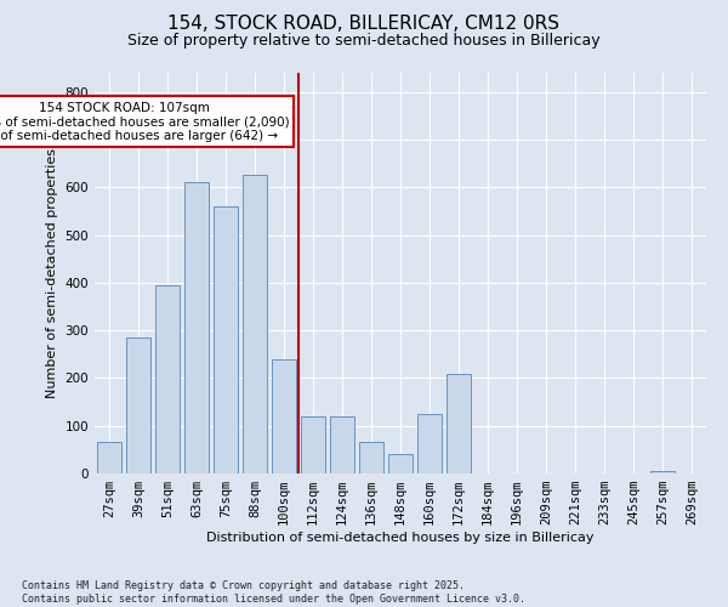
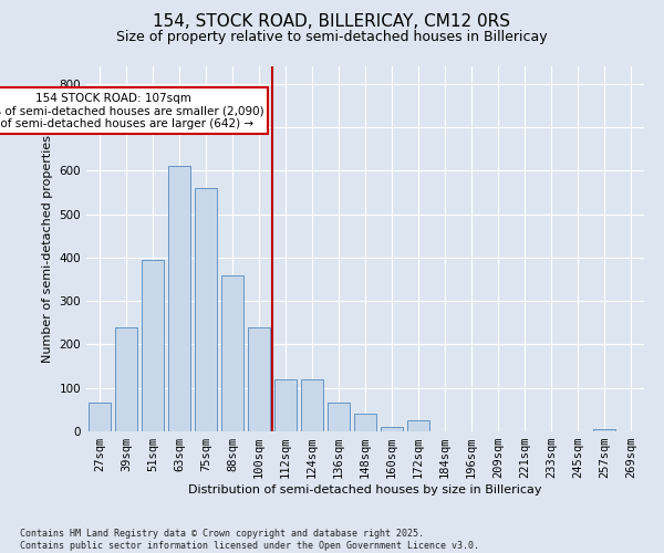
39sqm: 285 -> 240
88sqm: 625 -> 360
160sqm: 125 -> 10
172sqm: 210 -> 25
